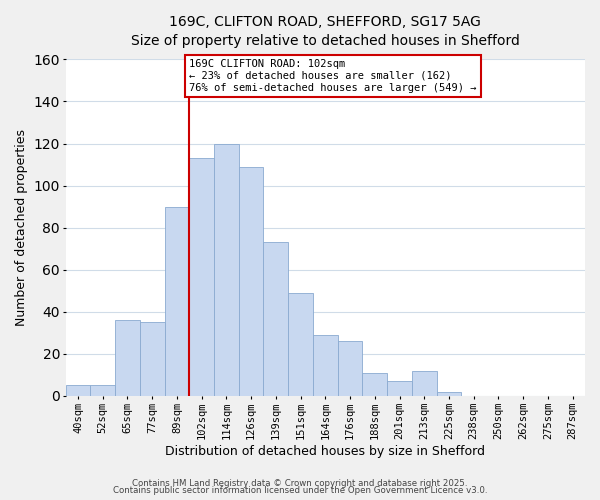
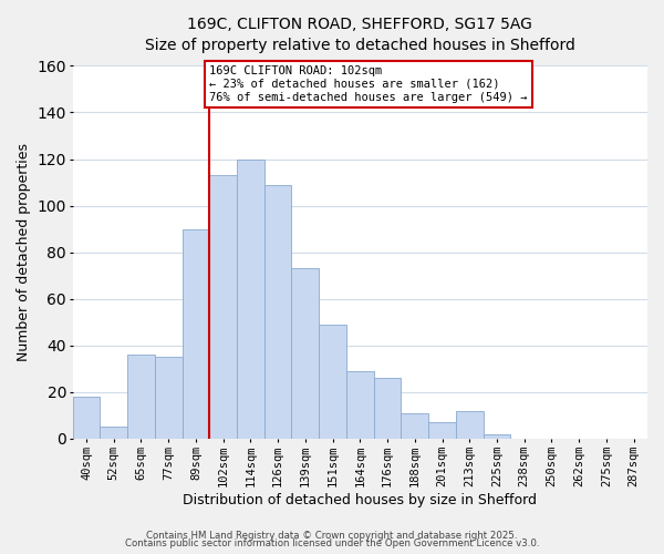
40sqm: 5 -> 18
